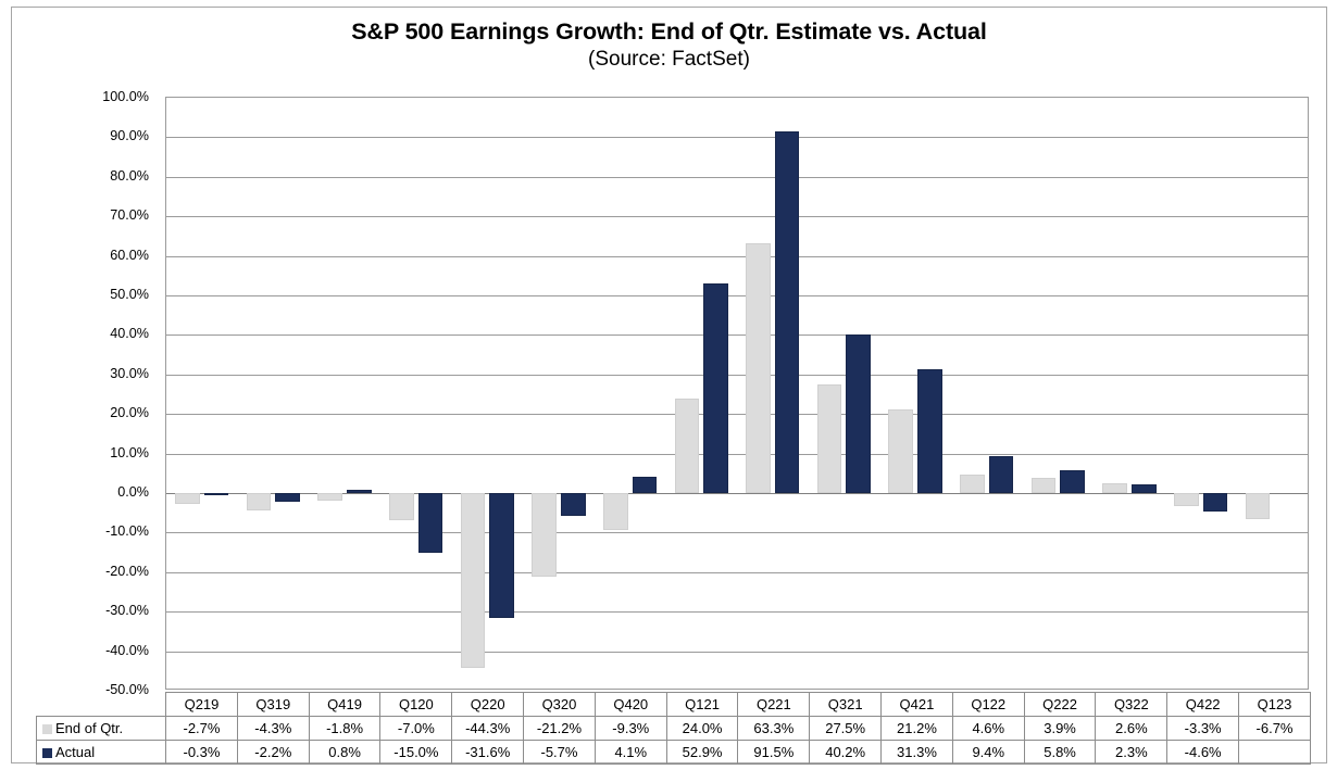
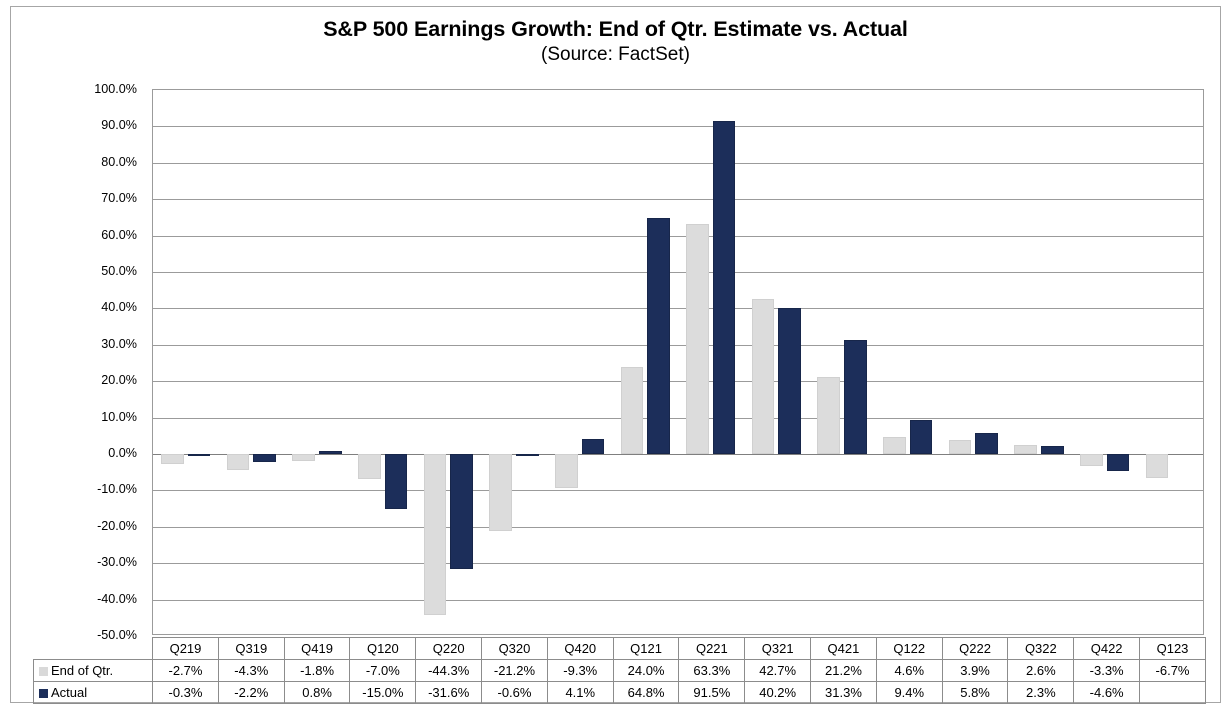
Actual/Q320: -5.7% -> -0.6%
Actual/Q121: 52.9% -> 64.8%
End of Qtr./Q321: 27.5% -> 42.7%
